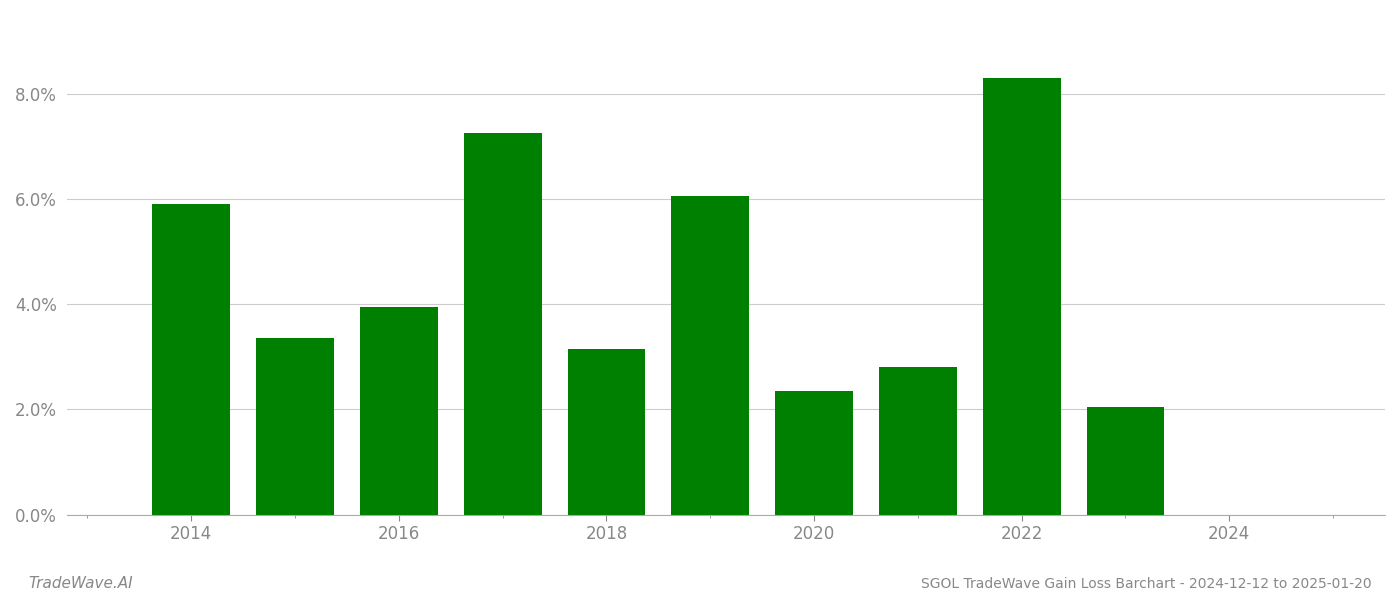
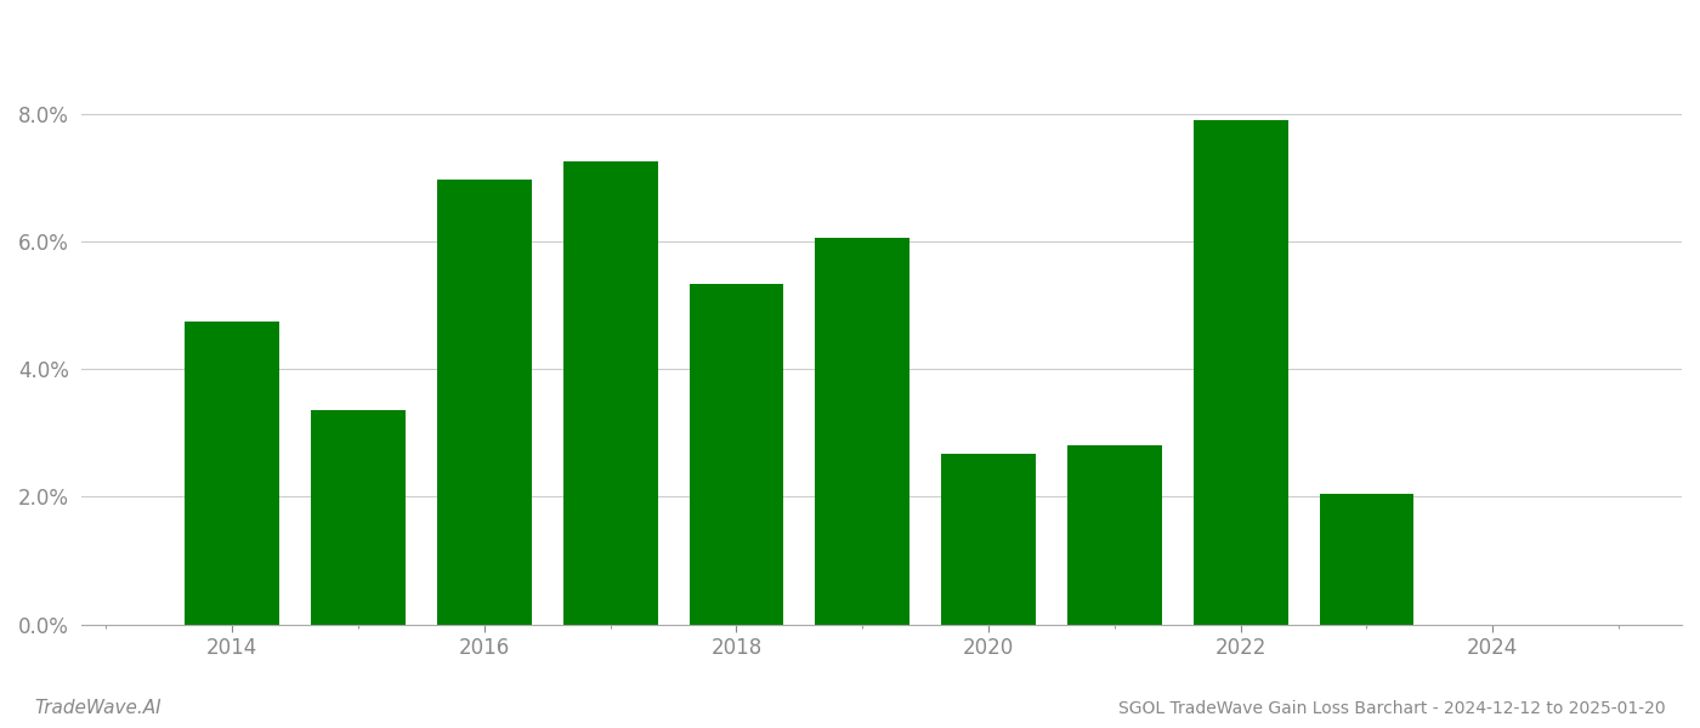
2014: 5.90% -> 4.74%
2016: 3.95% -> 6.98%
2018: 3.15% -> 5.34%
2020: 2.35% -> 2.68%
2022: 8.30% -> 7.90%
